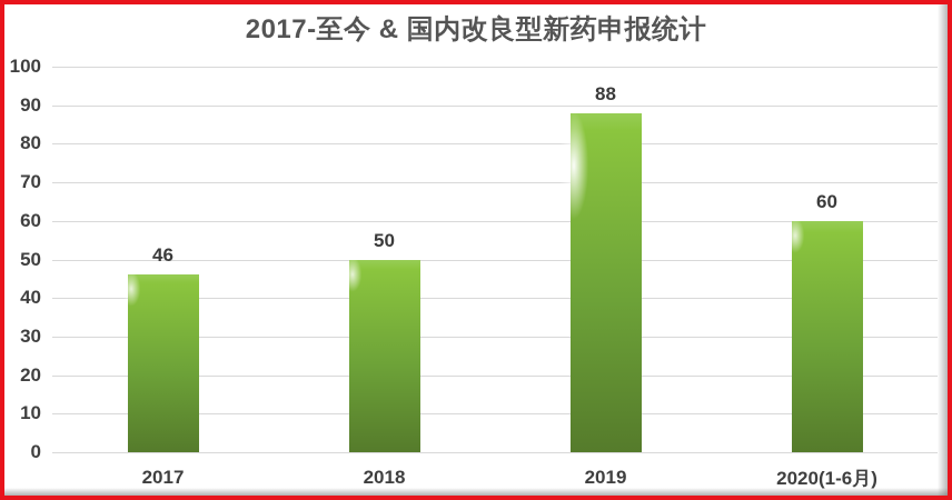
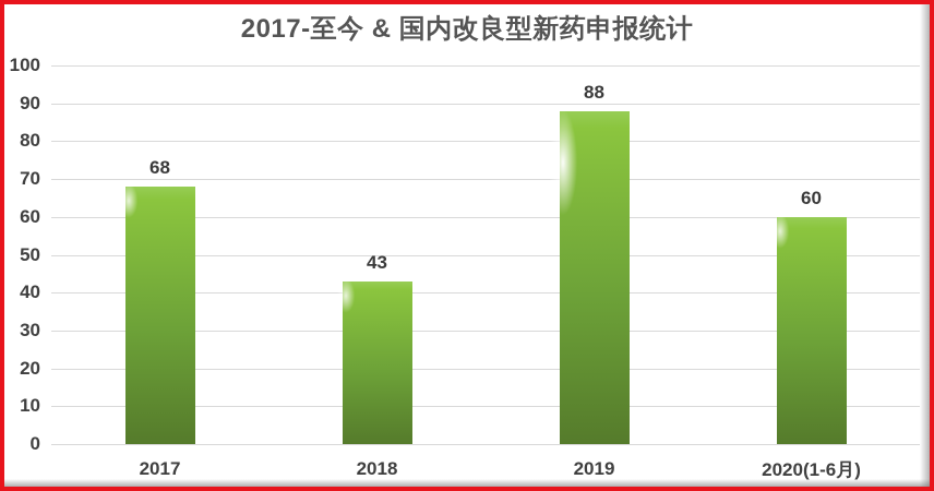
2017: 46 -> 68
2018: 50 -> 43
